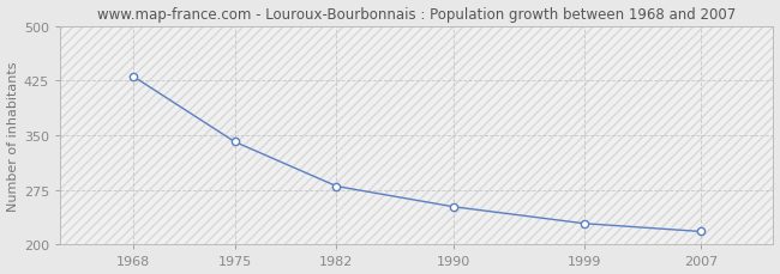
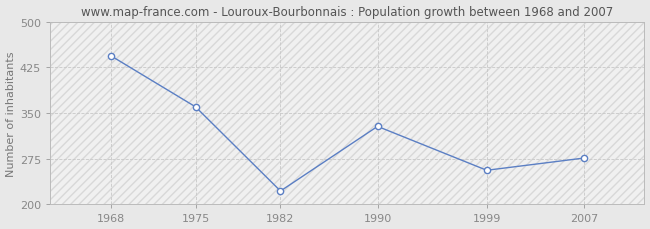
1968: 431 -> 444
1975: 341 -> 360
1982: 280 -> 222
1990: 252 -> 328
1999: 229 -> 256
2007: 218 -> 276
